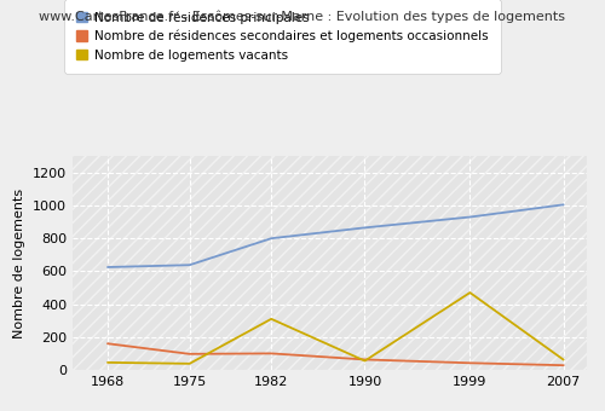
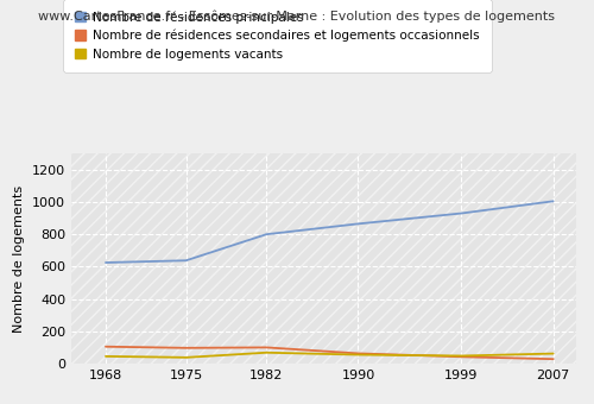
Nombre de résidences secondaires et logements occasionnels/1968: 160 -> 100
Nombre de logements vacants/1982: 310 -> 70
Nombre de logements vacants/1999: 470 -> 50
